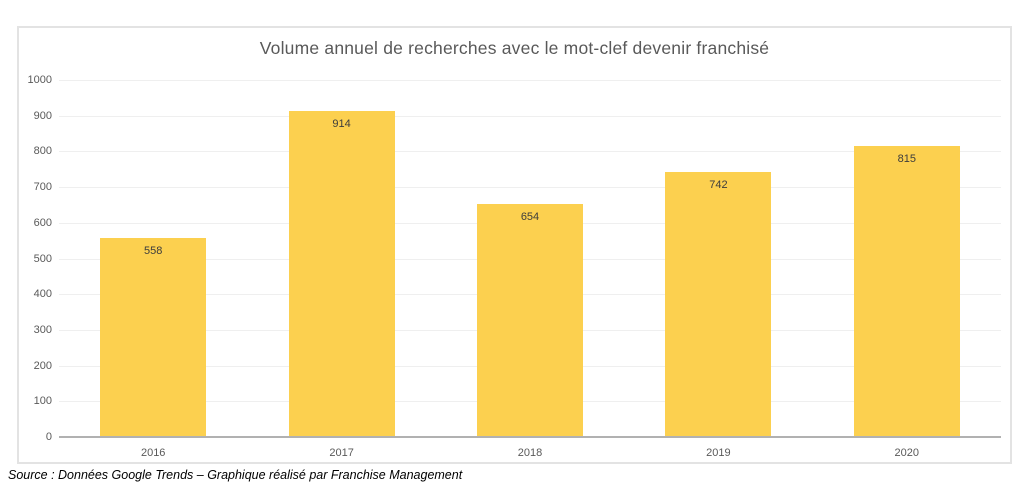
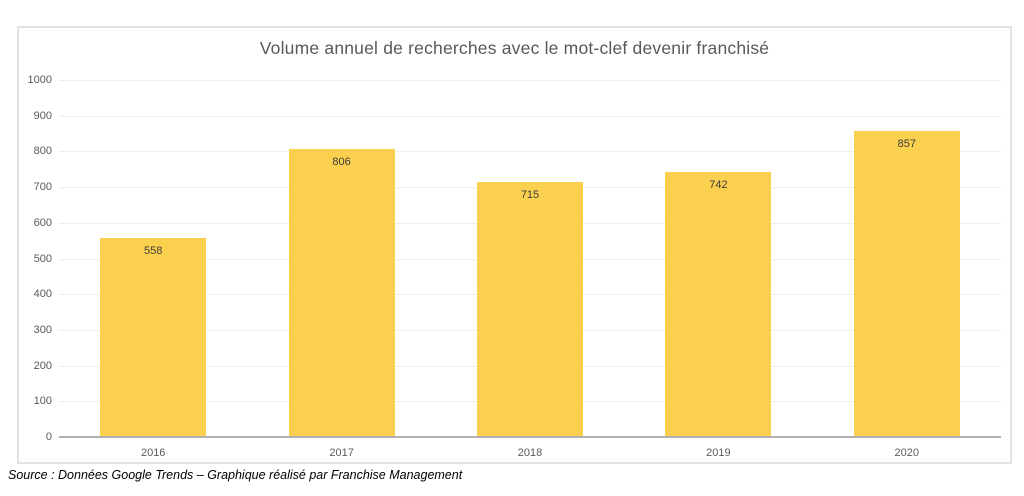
2017: 914 -> 806
2018: 654 -> 715
2020: 815 -> 857
